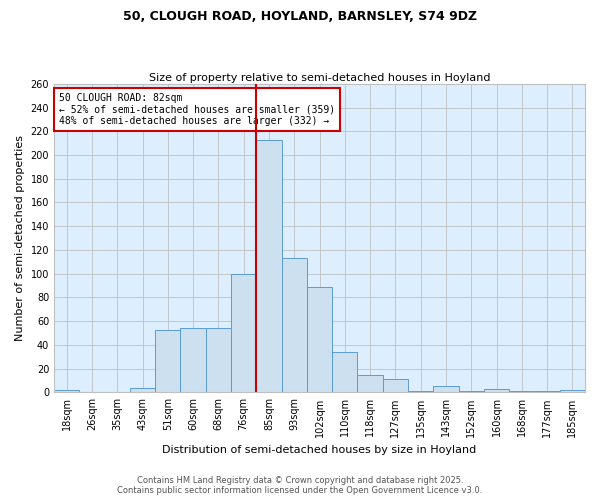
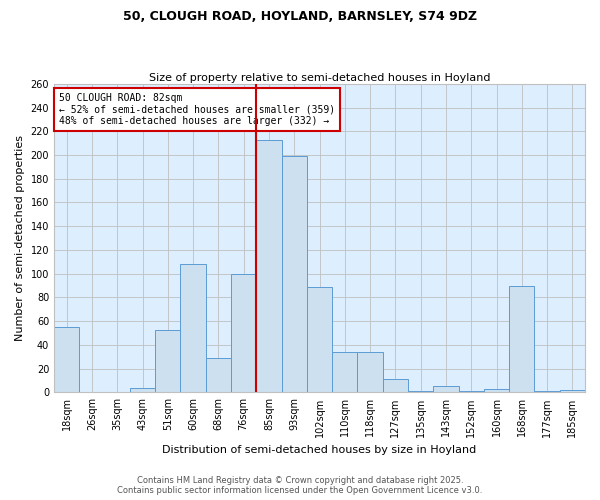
18sqm: 2 -> 55
60sqm: 54 -> 108
68sqm: 54 -> 29
93sqm: 113 -> 199
118sqm: 15 -> 34
168sqm: 1 -> 90
